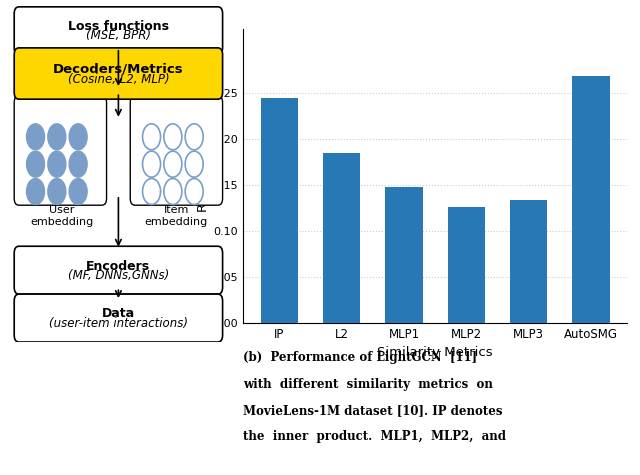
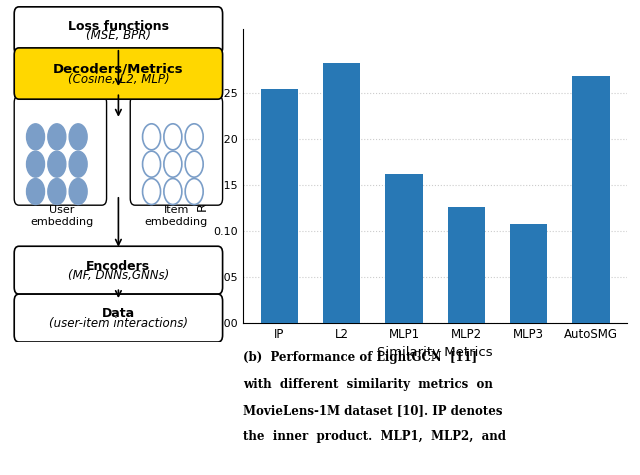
IP: 0.244 -> 0.254
L2: 0.185 -> 0.282
MLP1: 0.148 -> 0.162
MLP3: 0.134 -> 0.108
